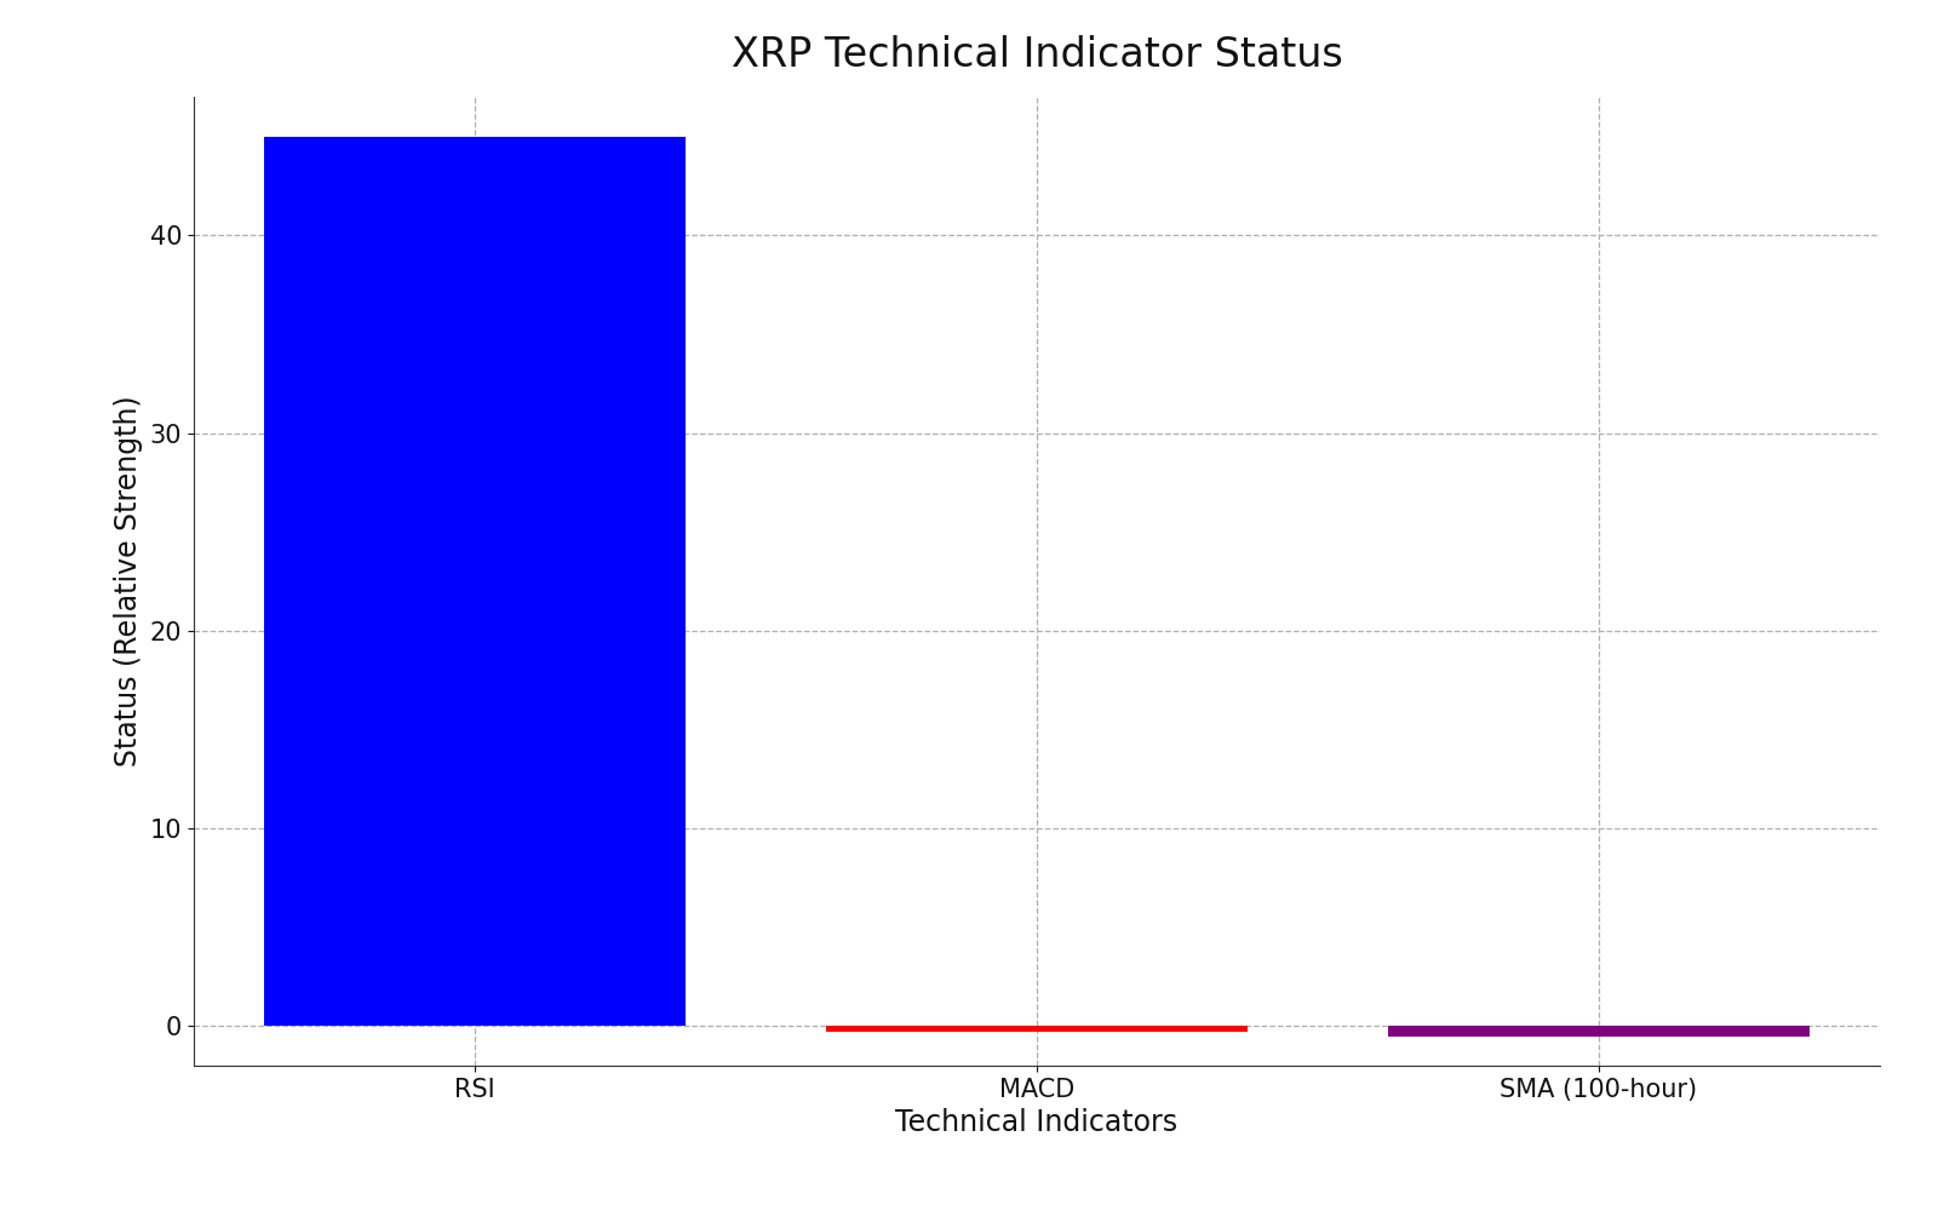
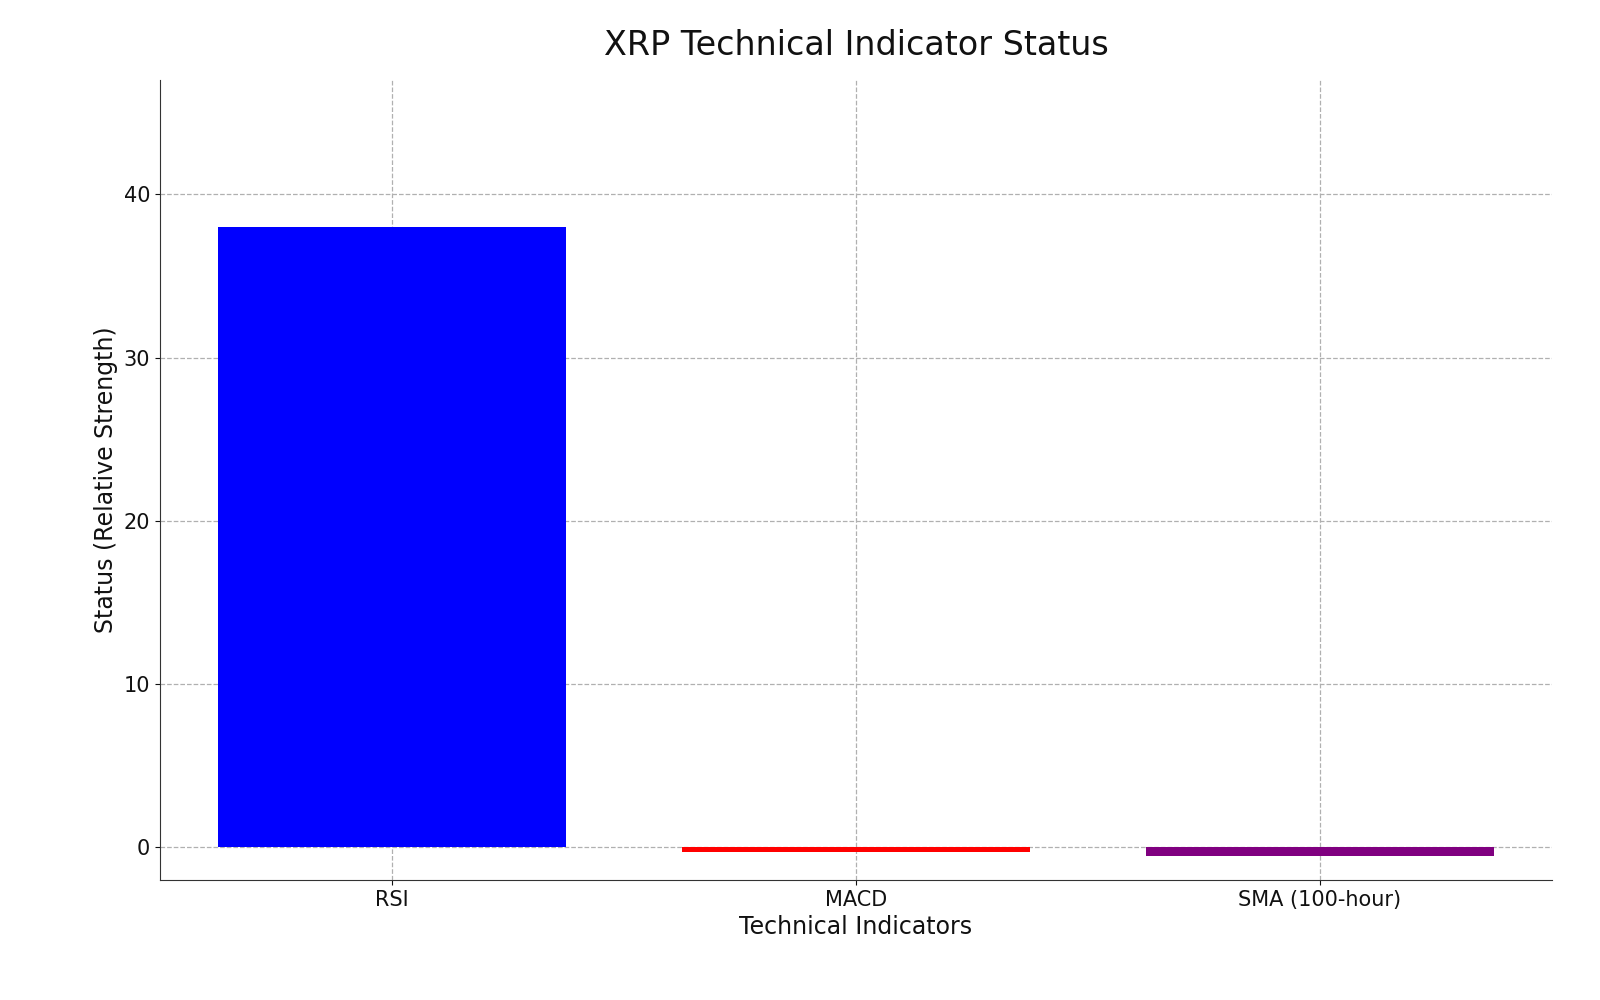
RSI: 45.0 -> 38.0
